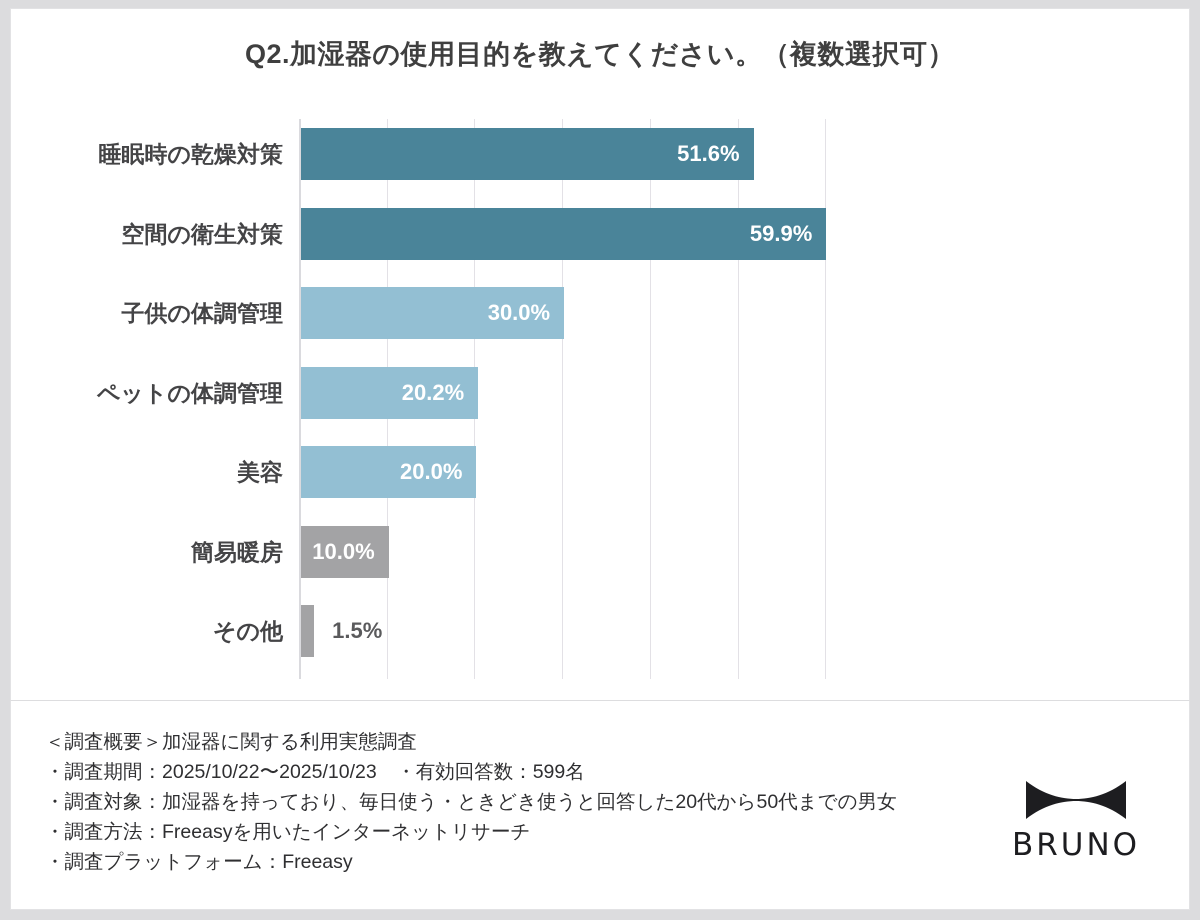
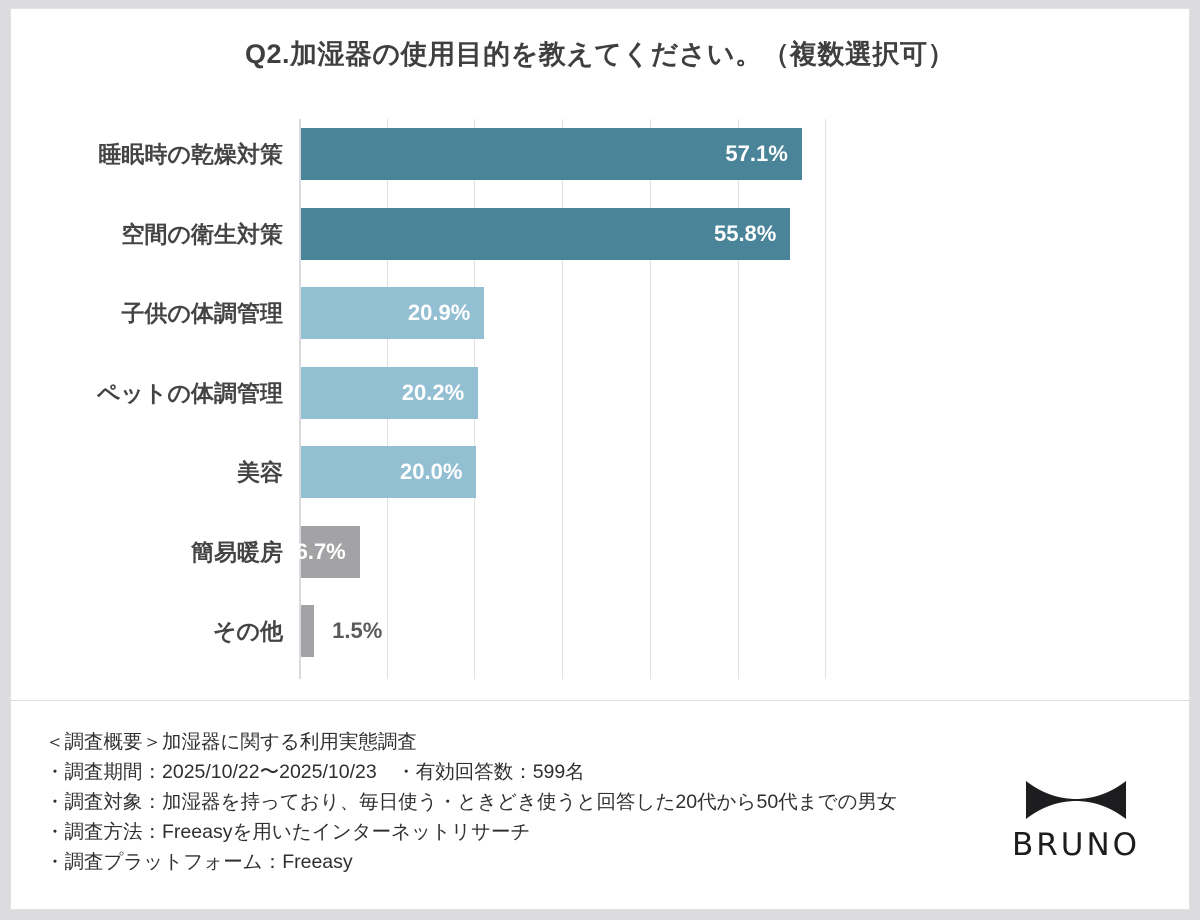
睡眠時の乾燥対策: 51.6% -> 57.1%
空間の衛生対策: 59.9% -> 55.8%
子供の体調管理: 30.0% -> 20.9%
簡易暖房: 10.0% -> 6.7%
